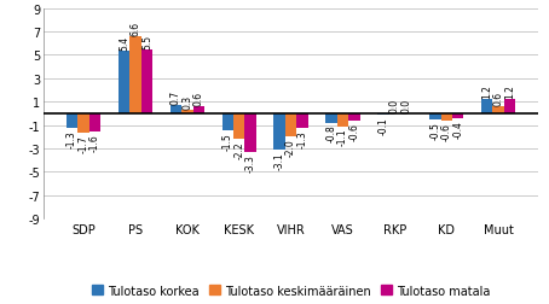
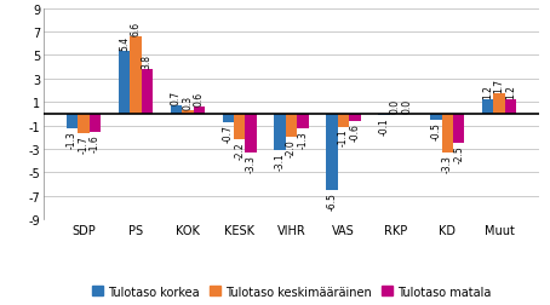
Tulotaso matala/PS: 5.5 -> 3.8
Tulotaso korkea/KESK: -1.5 -> -0.7
Tulotaso korkea/VAS: -0.8 -> -6.5
Tulotaso keskimääräinen/KD: -0.6 -> -3.3
Tulotaso matala/KD: -0.4 -> -2.5
Tulotaso keskimääräinen/Muut: 0.6 -> 1.7
